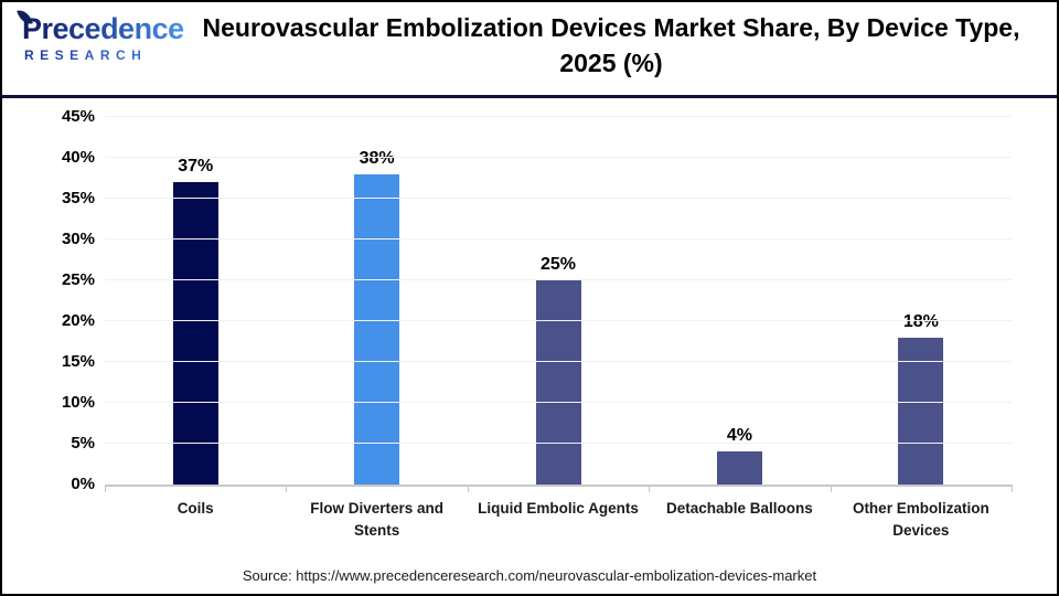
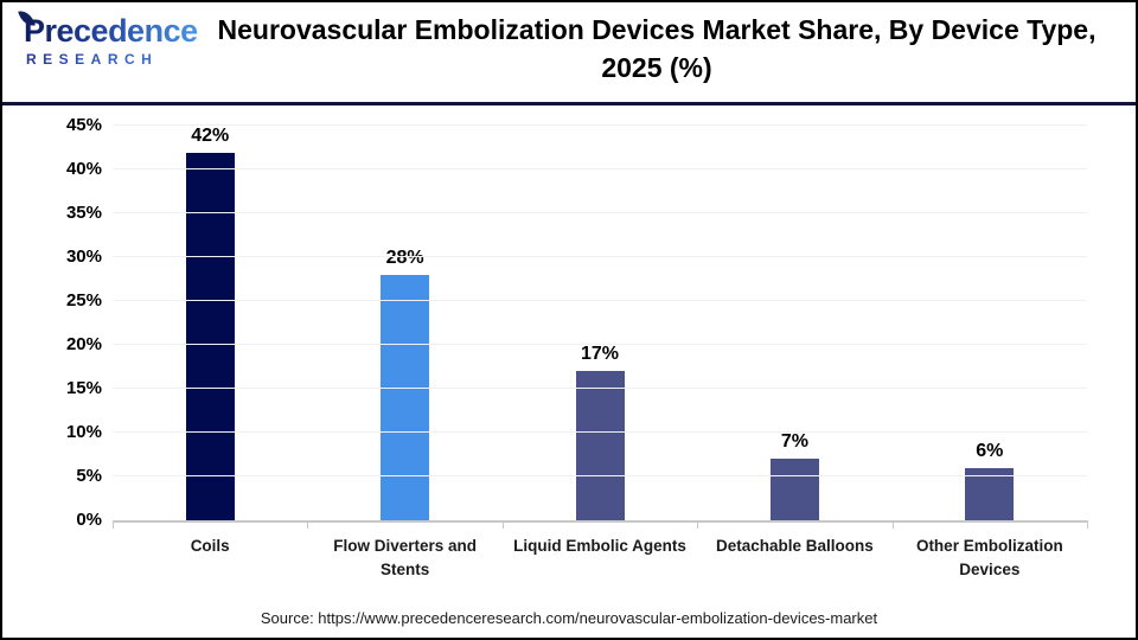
Coils: 37% -> 42%
Flow Diverters and Stents: 38% -> 28%
Liquid Embolic Agents: 25% -> 17%
Detachable Balloons: 4% -> 7%
Other Embolization Devices: 18% -> 6%
